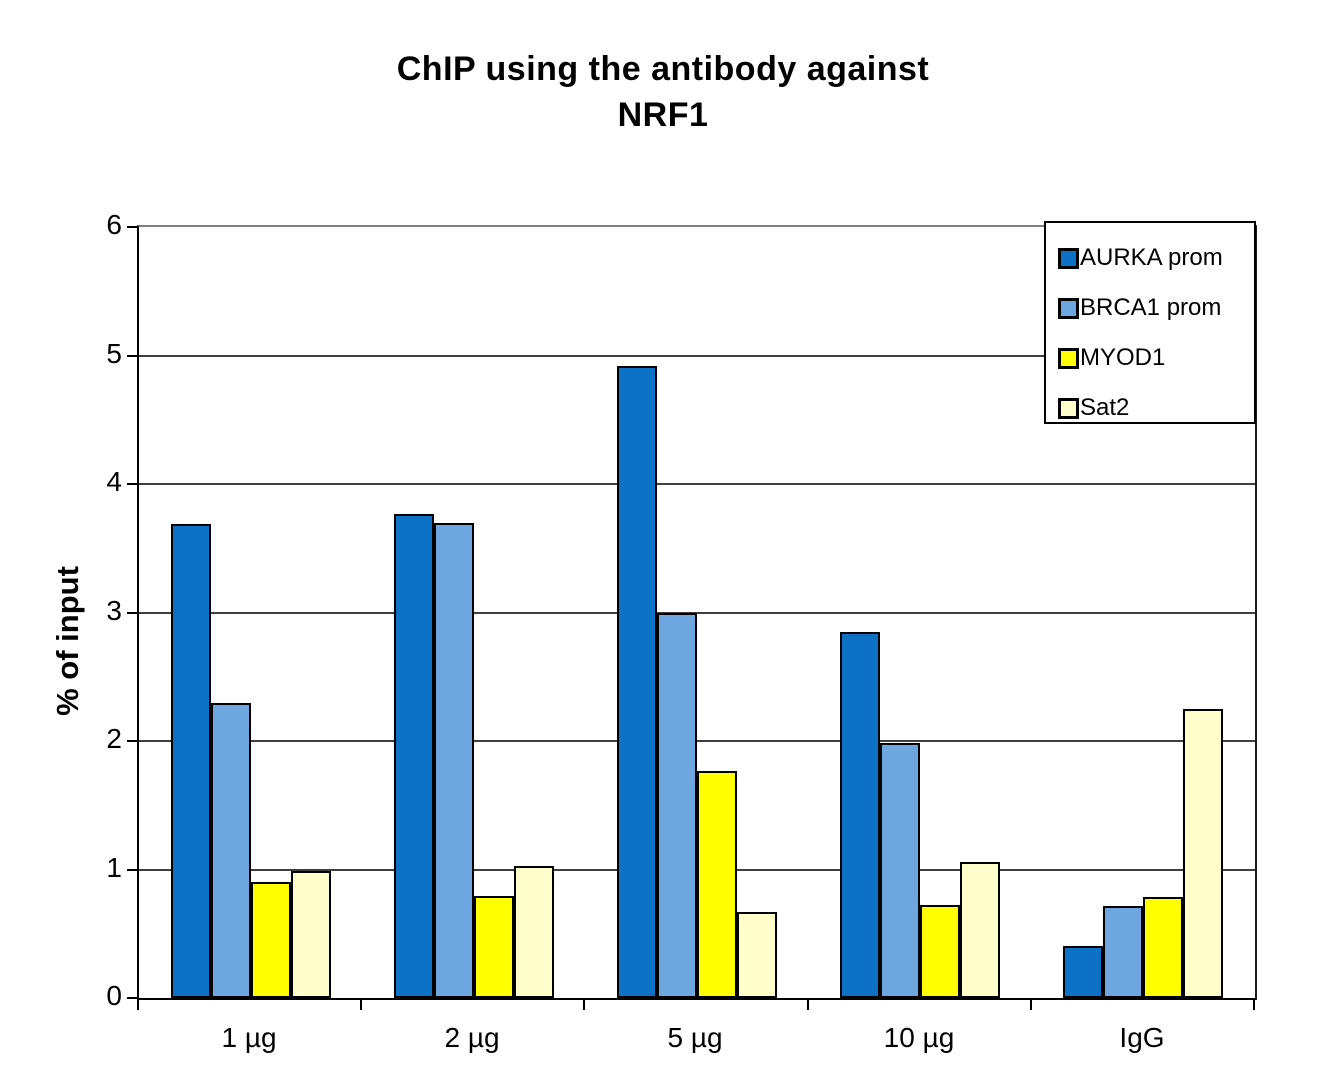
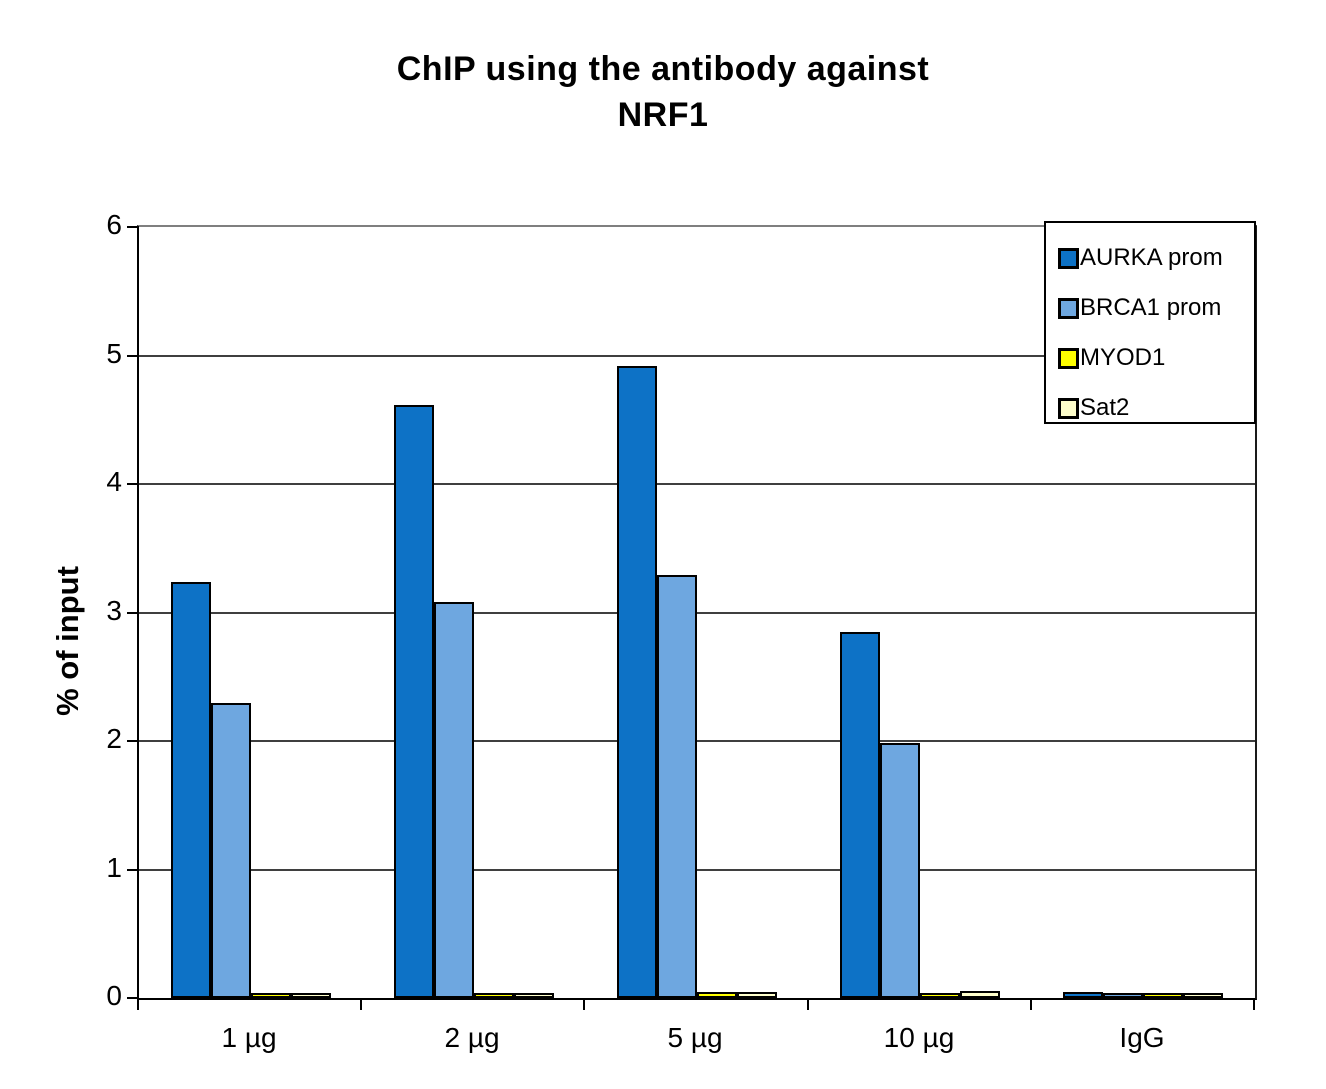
AURKA prom/1 µg: 3.67 -> 3.22
MYOD1/1 µg: 0.89 -> 0.02
Sat2/1 µg: 0.97 -> 0.02
AURKA prom/2 µg: 3.75 -> 4.60
BRCA1 prom/2 µg: 3.68 -> 3.07
MYOD1/2 µg: 0.78 -> 0.02
Sat2/2 µg: 1.01 -> 0.02
BRCA1 prom/5 µg: 2.98 -> 3.28
MYOD1/5 µg: 1.75 -> 0.03
Sat2/5 µg: 0.65 -> 0.03
MYOD1/10 µg: 0.71 -> 0.02
Sat2/10 µg: 1.04 -> 0.04
AURKA prom/IgG: 0.39 -> 0.03
BRCA1 prom/IgG: 0.70 -> 0.02
MYOD1/IgG: 0.77 -> 0.02
Sat2/IgG: 2.23 -> 0.02
